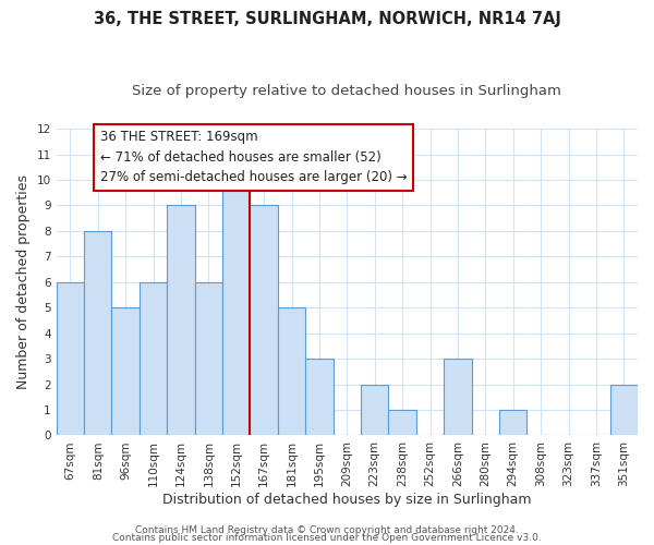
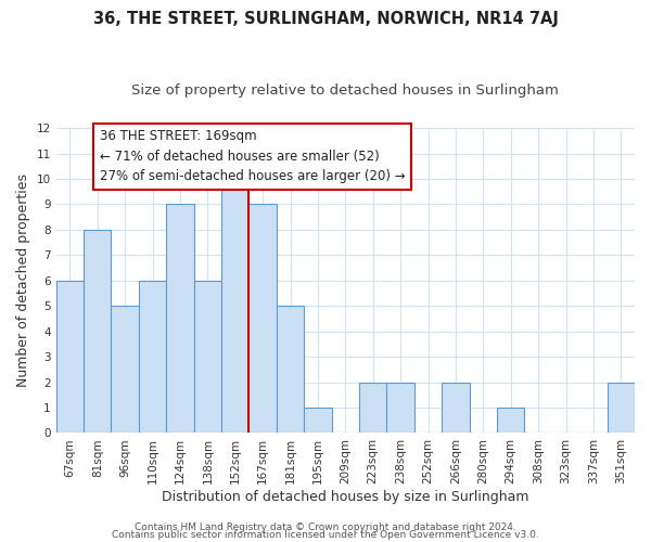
195sqm: 3 -> 1
238sqm: 1 -> 2
266sqm: 3 -> 2
